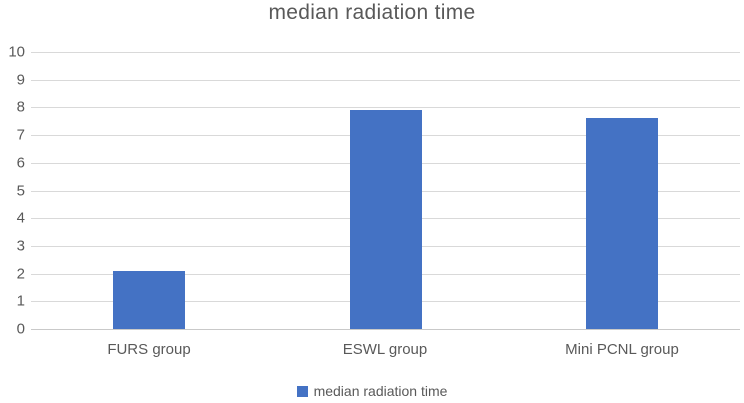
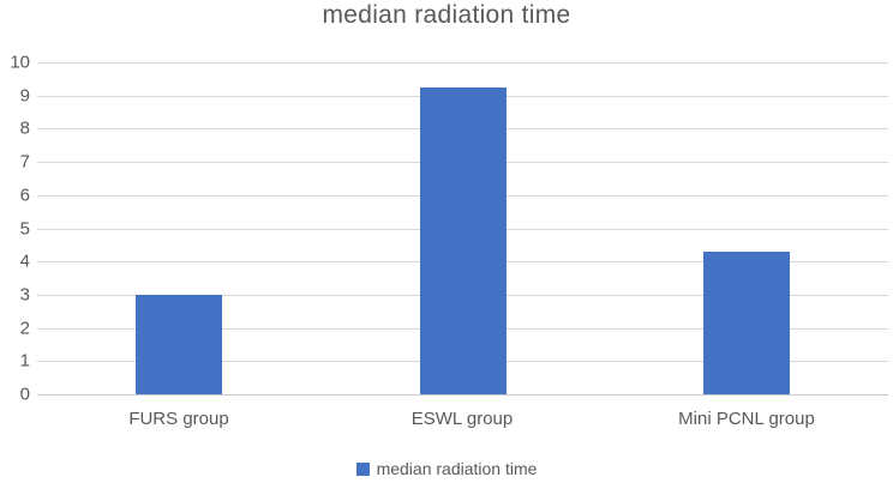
FURS group: 2.1 -> 3.0
ESWL group: 7.9 -> 9.2
Mini PCNL group: 7.6 -> 4.3
